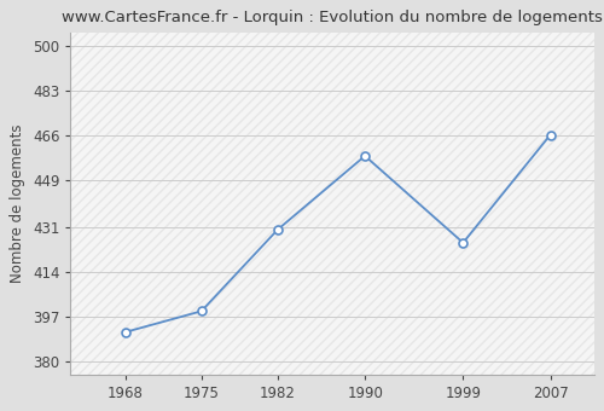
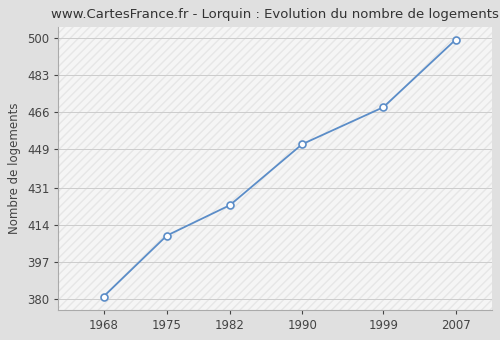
1968: 391 -> 381
1975: 399 -> 409
1982: 430 -> 423
1990: 458 -> 451
1999: 425 -> 468
2007: 466 -> 499
